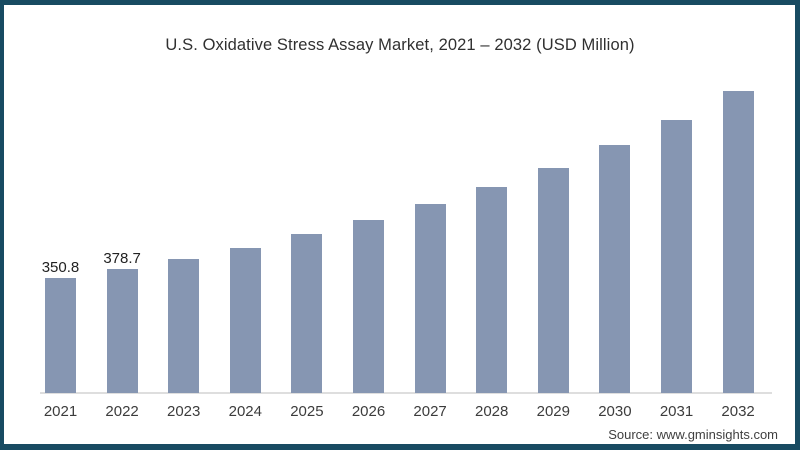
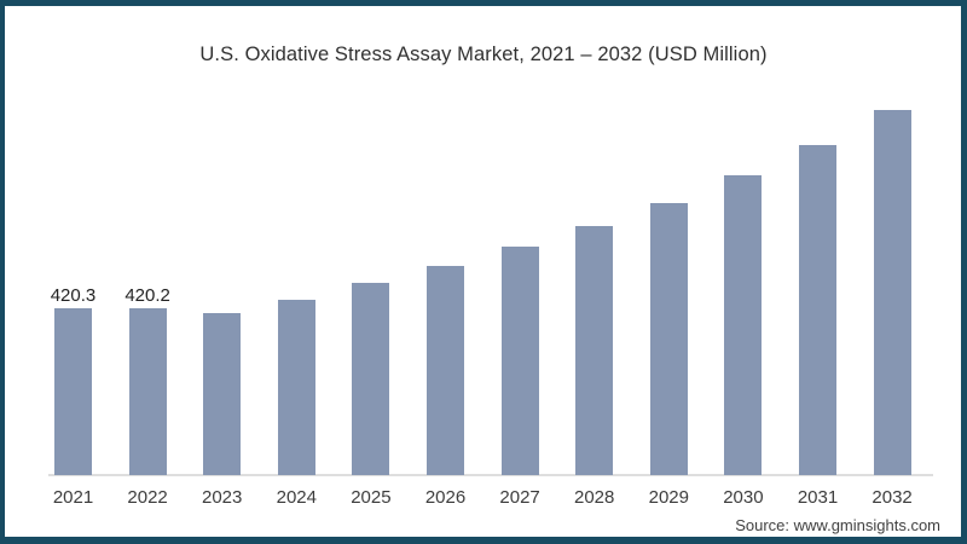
2021: 350.8 -> 420.3
2022: 378.7 -> 420.2
